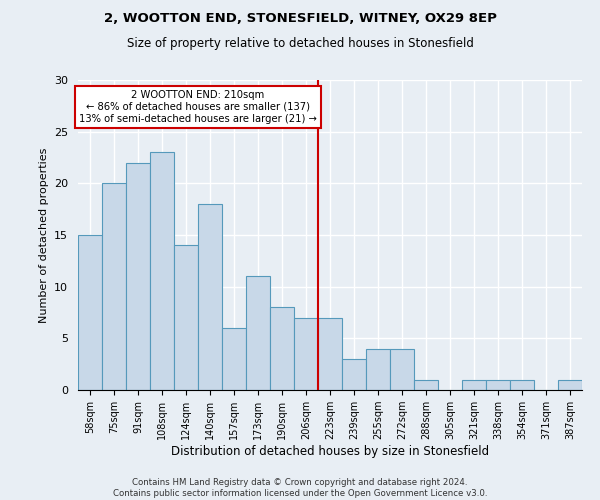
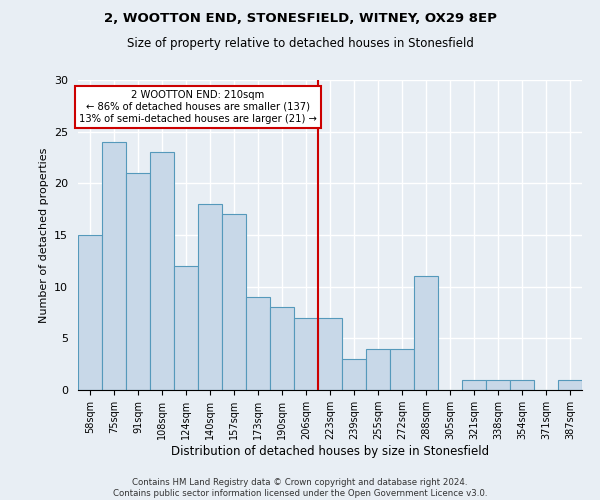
75sqm: 20 -> 24
91sqm: 22 -> 21
124sqm: 14 -> 12
157sqm: 6 -> 17
173sqm: 11 -> 9
288sqm: 1 -> 11
